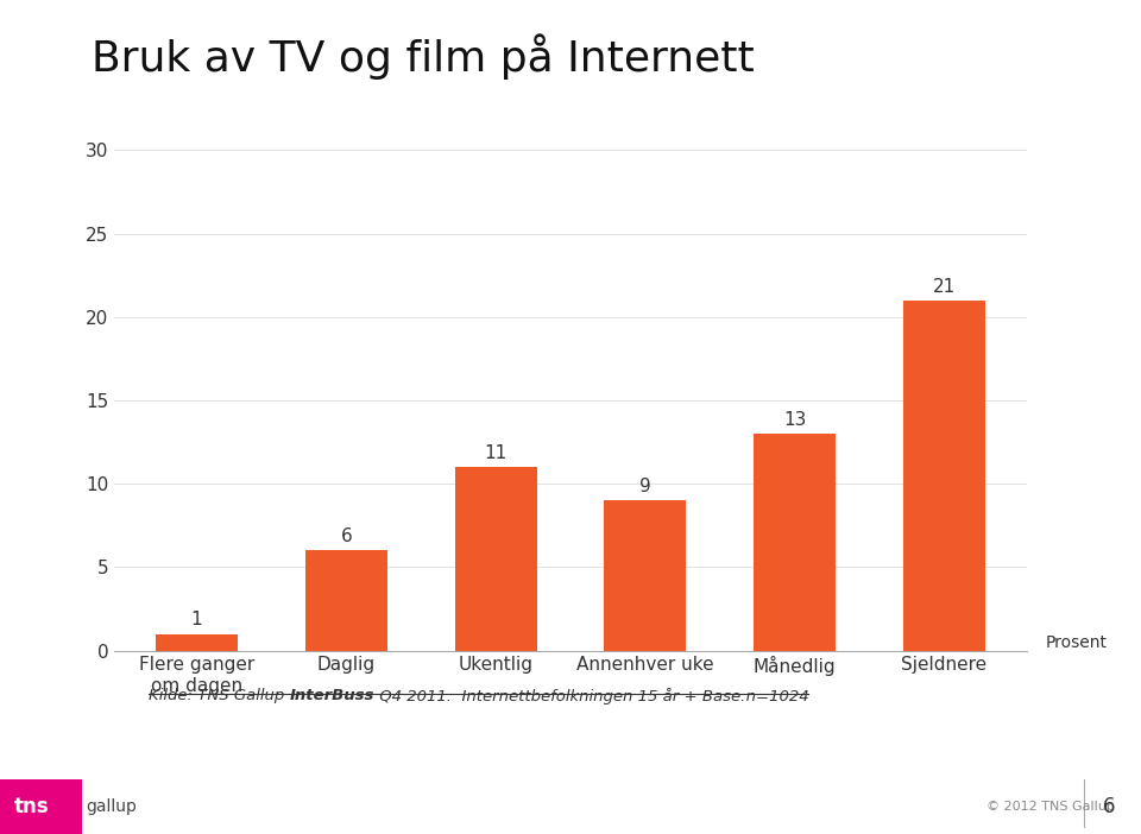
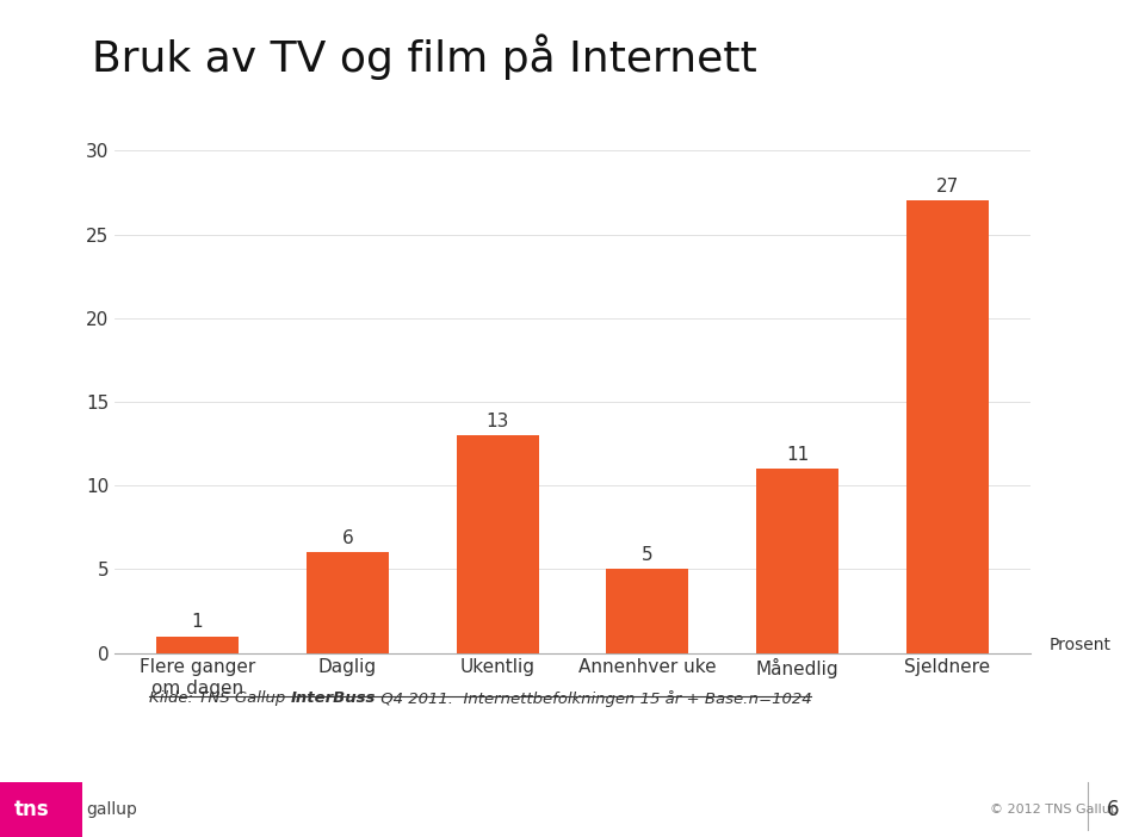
Ukentlig: 11 -> 13
Annenhver uke: 9 -> 5
Månedlig: 13 -> 11
Sjeldnere: 21 -> 27
